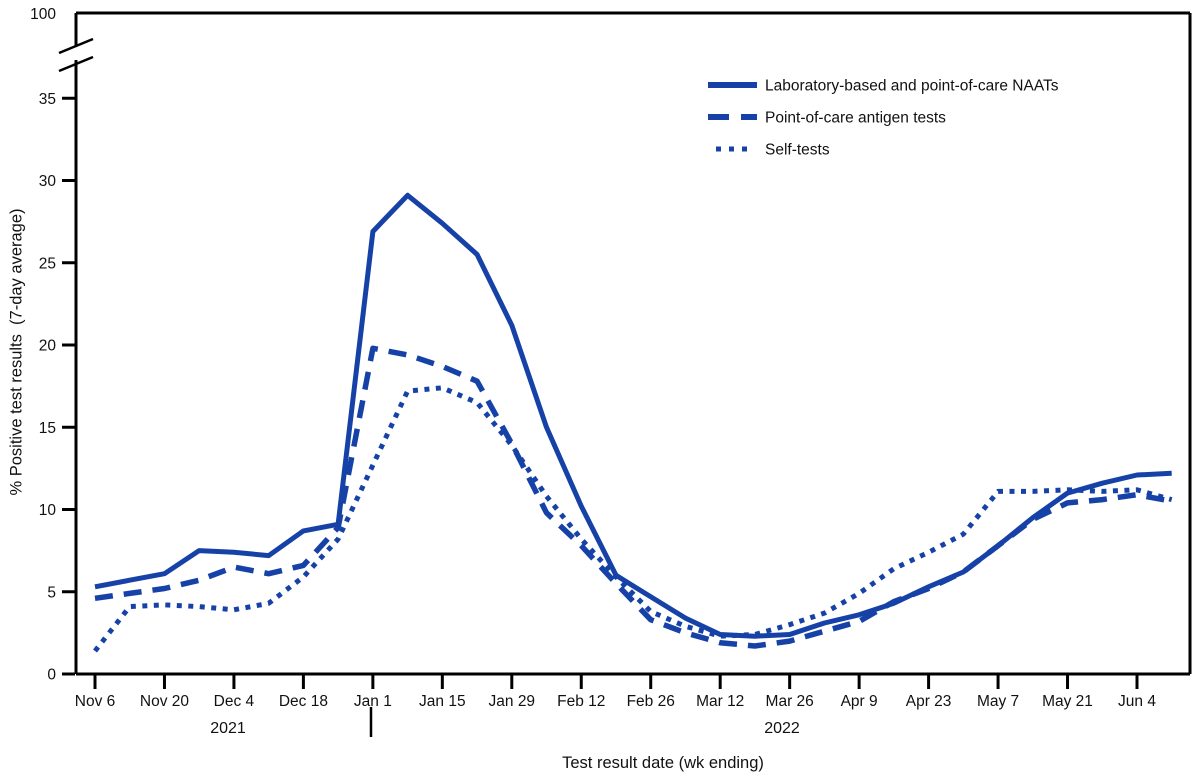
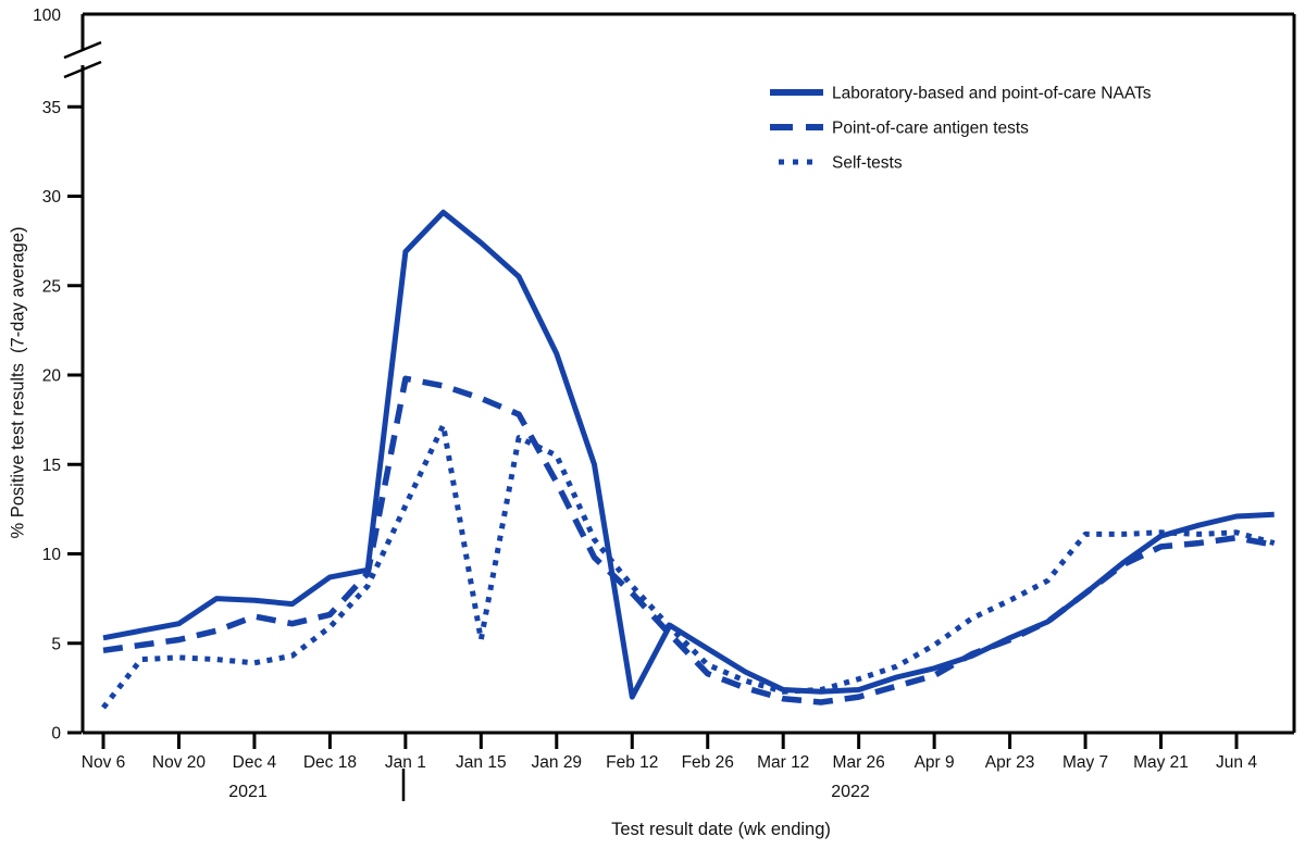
Self-tests/Jan 15: 17.4 -> 5.2
Self-tests/Jan 29: 13.9 -> 15.5
Laboratory-based and point-of-care NAATs/Feb 12: 10.2 -> 2.0
